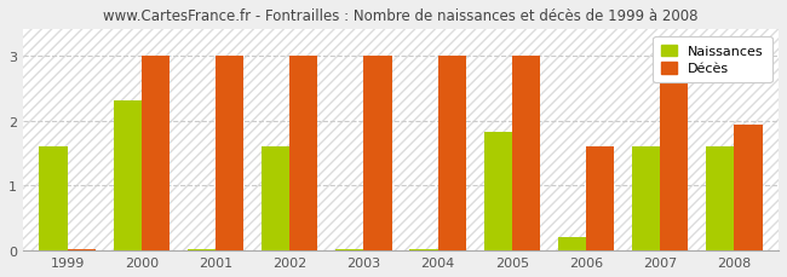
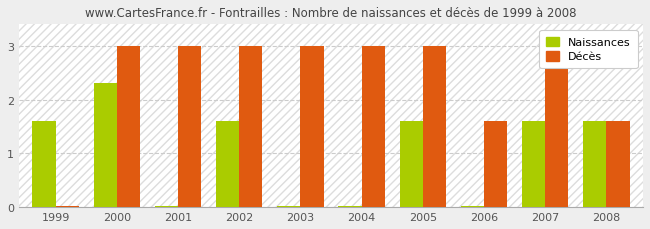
Naissances/2005: 1.82 -> 1.60
Naissances/2006: 0.20 -> 0.03
Décès/2008: 1.94 -> 1.60
